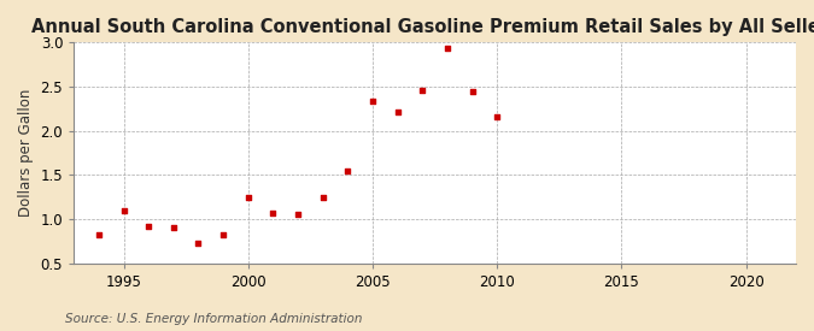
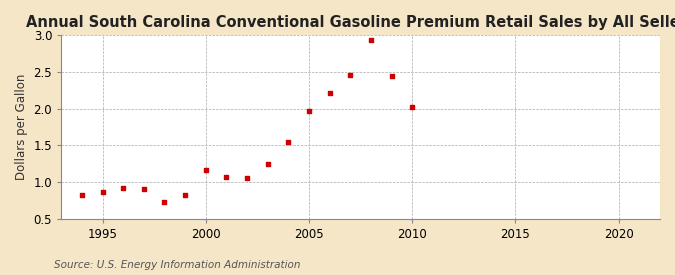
1995: 1.10 -> 0.86
2000: 1.24 -> 1.16
2005: 2.34 -> 1.97
2010: 2.16 -> 2.02
